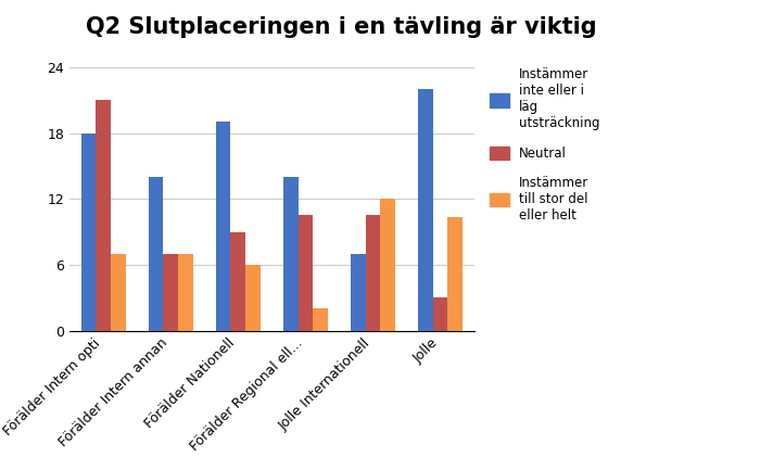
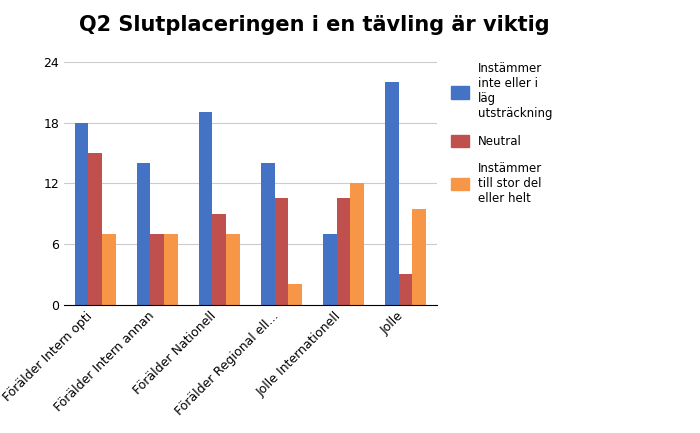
Neutral/Förälder Intern opti: 21.0 -> 15.0
Instämmer till stor del eller helt/Förälder Nationell: 6.0 -> 7.0
Instämmer till stor del eller helt/Jolle: 10.3 -> 9.5
